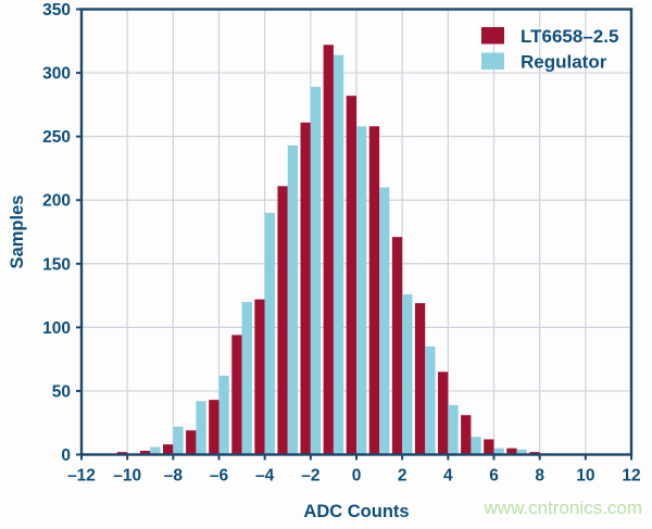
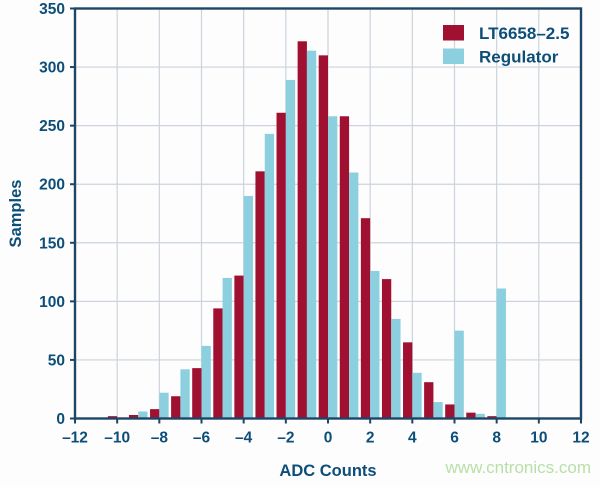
LT6658–2.5/0: 282 -> 310
Regulator/6: 5 -> 75
Regulator/8: 1 -> 111
